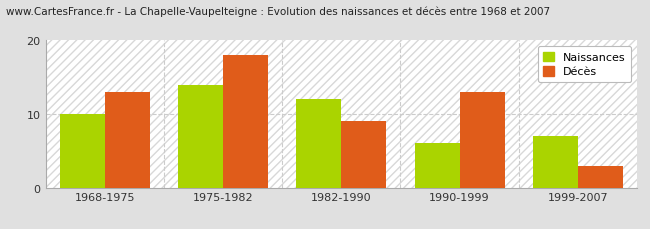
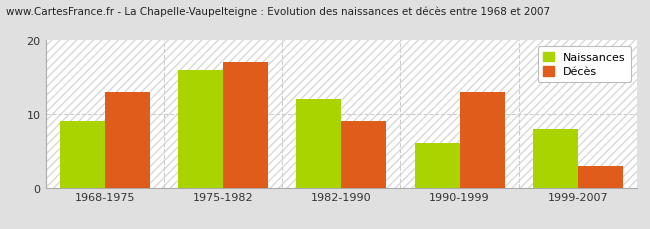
Naissances/1968-1975: 10 -> 9
Naissances/1975-1982: 14 -> 16
Décès/1975-1982: 18 -> 17
Naissances/1999-2007: 7 -> 8
